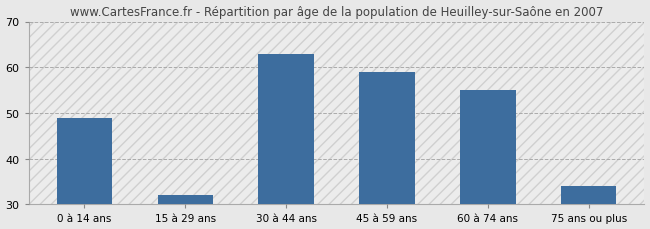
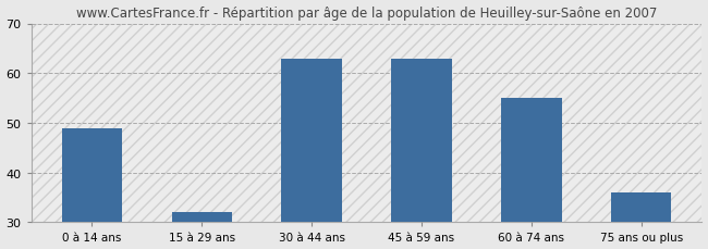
45 à 59 ans: 59 -> 63
75 ans ou plus: 34 -> 36
